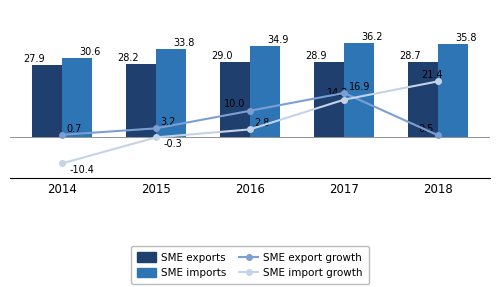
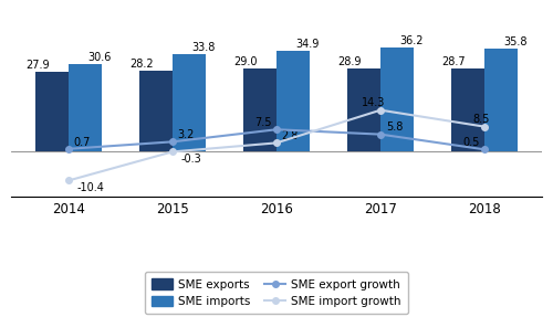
SME export growth/2016: 10.0 -> 7.5
SME export growth/2017: 16.9 -> 5.8
SME import growth/2018: 21.4 -> 8.5
